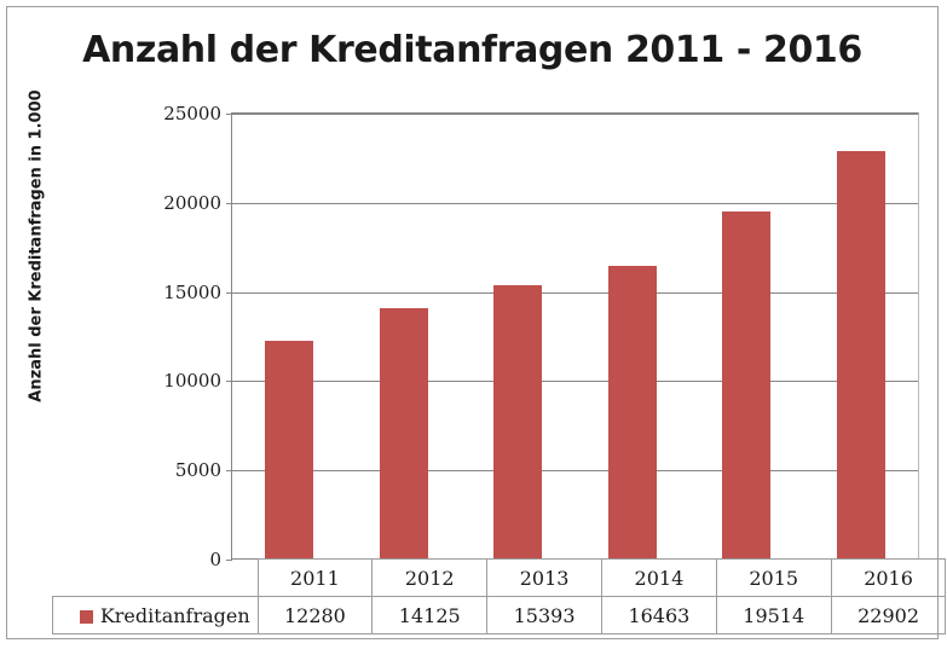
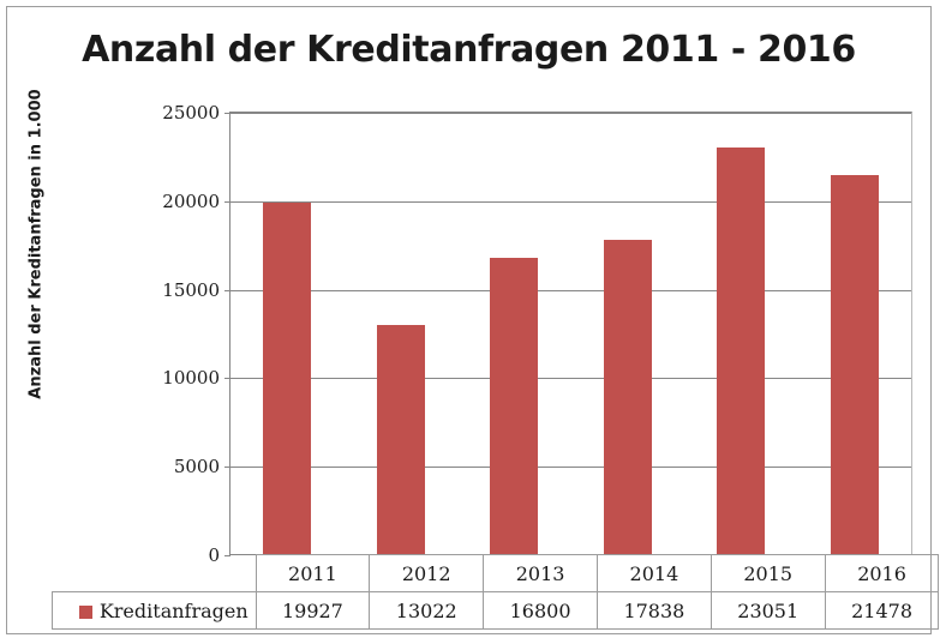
2011: 12280 -> 19927
2012: 14125 -> 13022
2013: 15393 -> 16800
2014: 16463 -> 17838
2015: 19514 -> 23051
2016: 22902 -> 21478
